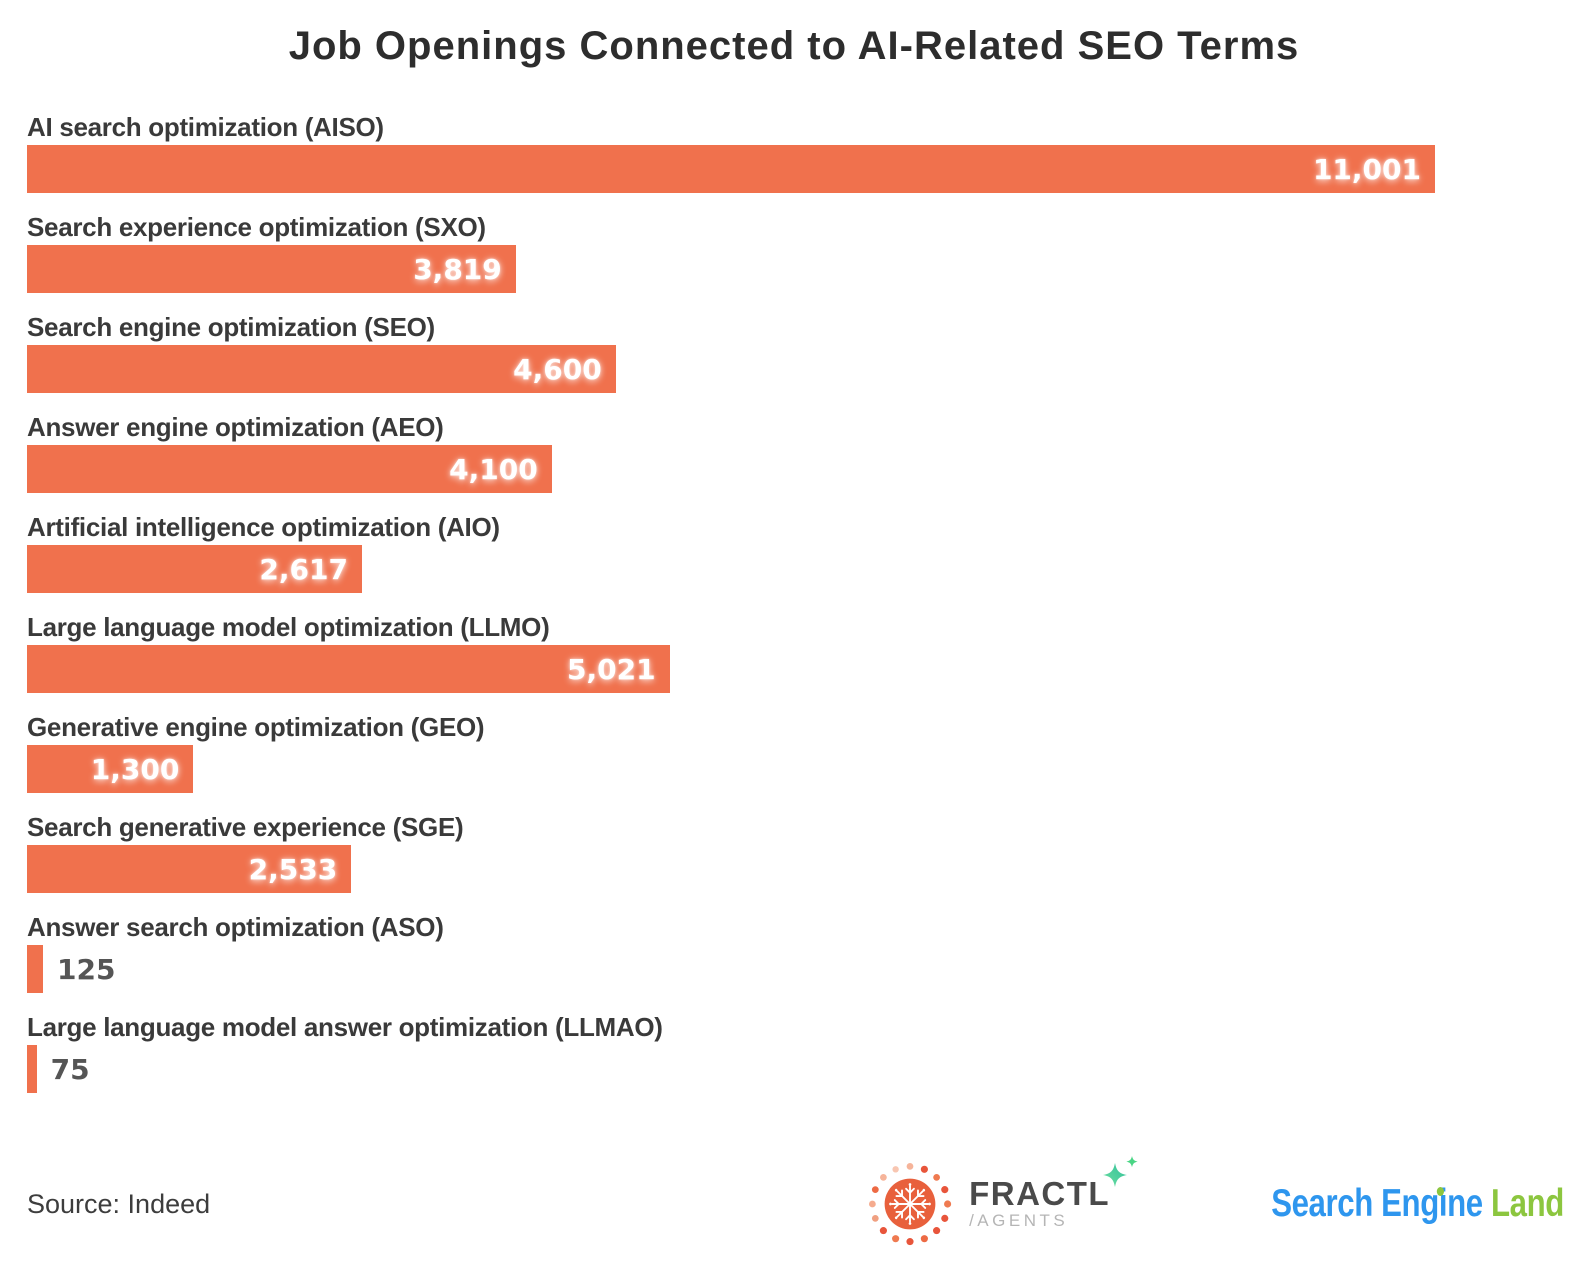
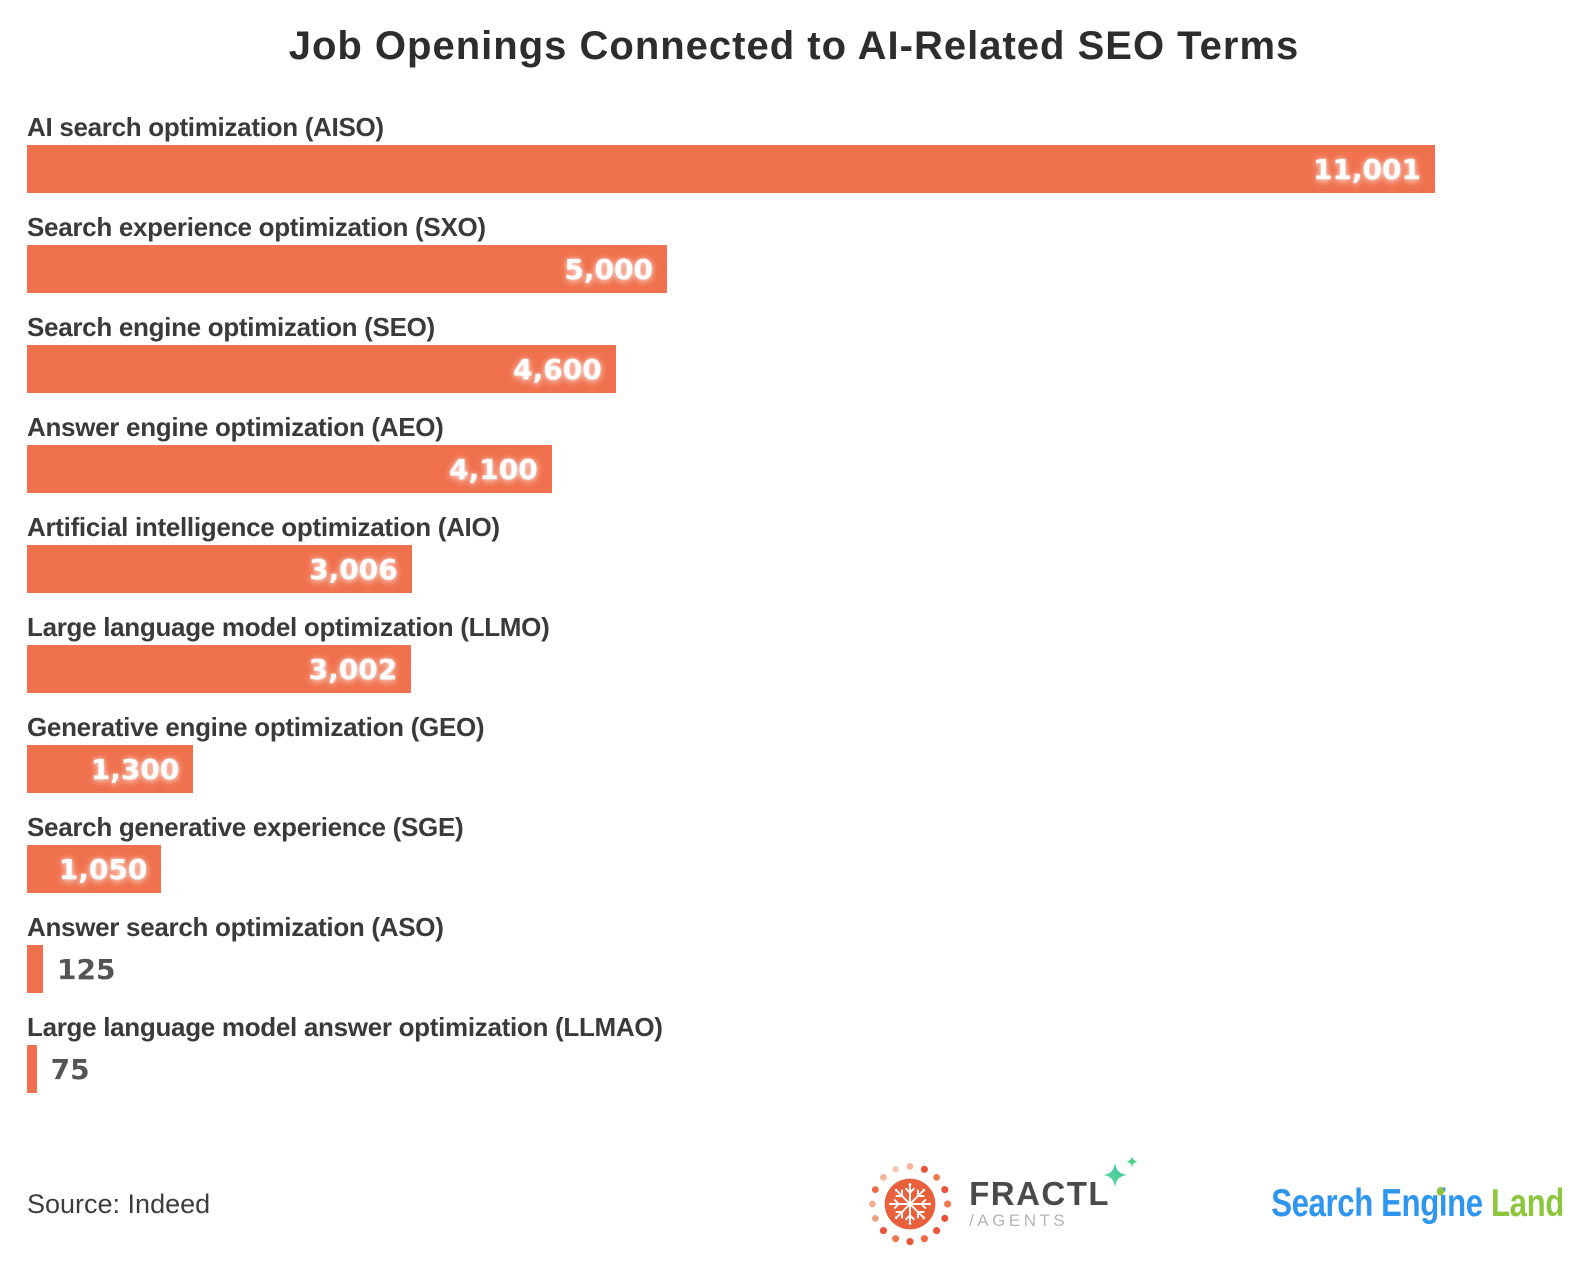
Search experience optimization (SXO): 3,819 -> 5,000
Artificial intelligence optimization (AIO): 2,617 -> 3,006
Large language model optimization (LLMO): 5,021 -> 3,002
Search generative experience (SGE): 2,533 -> 1,050
